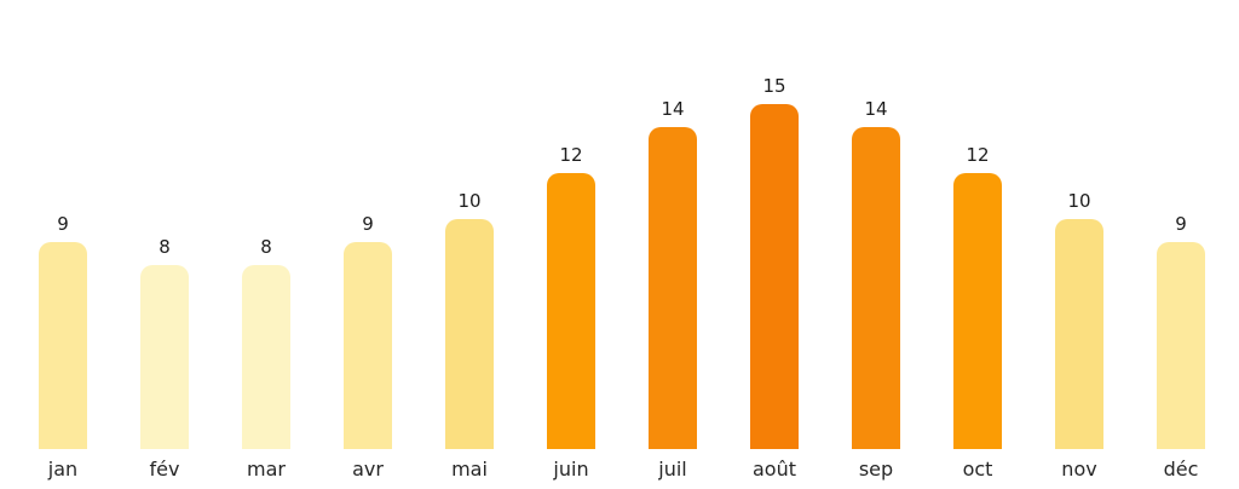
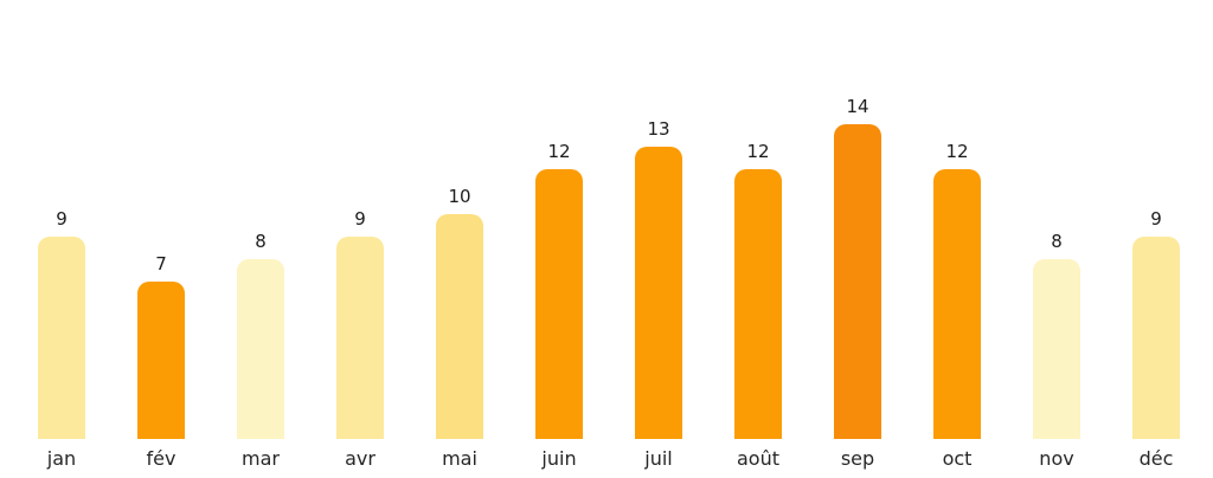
fév: 8 -> 7
juil: 14 -> 13
août: 15 -> 12
nov: 10 -> 8
